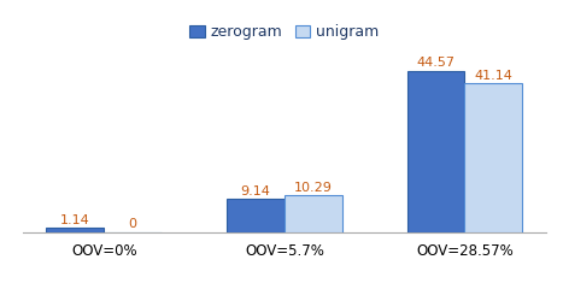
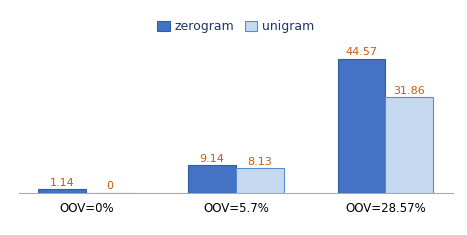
unigram/OOV=5.7%: 10.29 -> 8.13
unigram/OOV=28.57%: 41.14 -> 31.86
